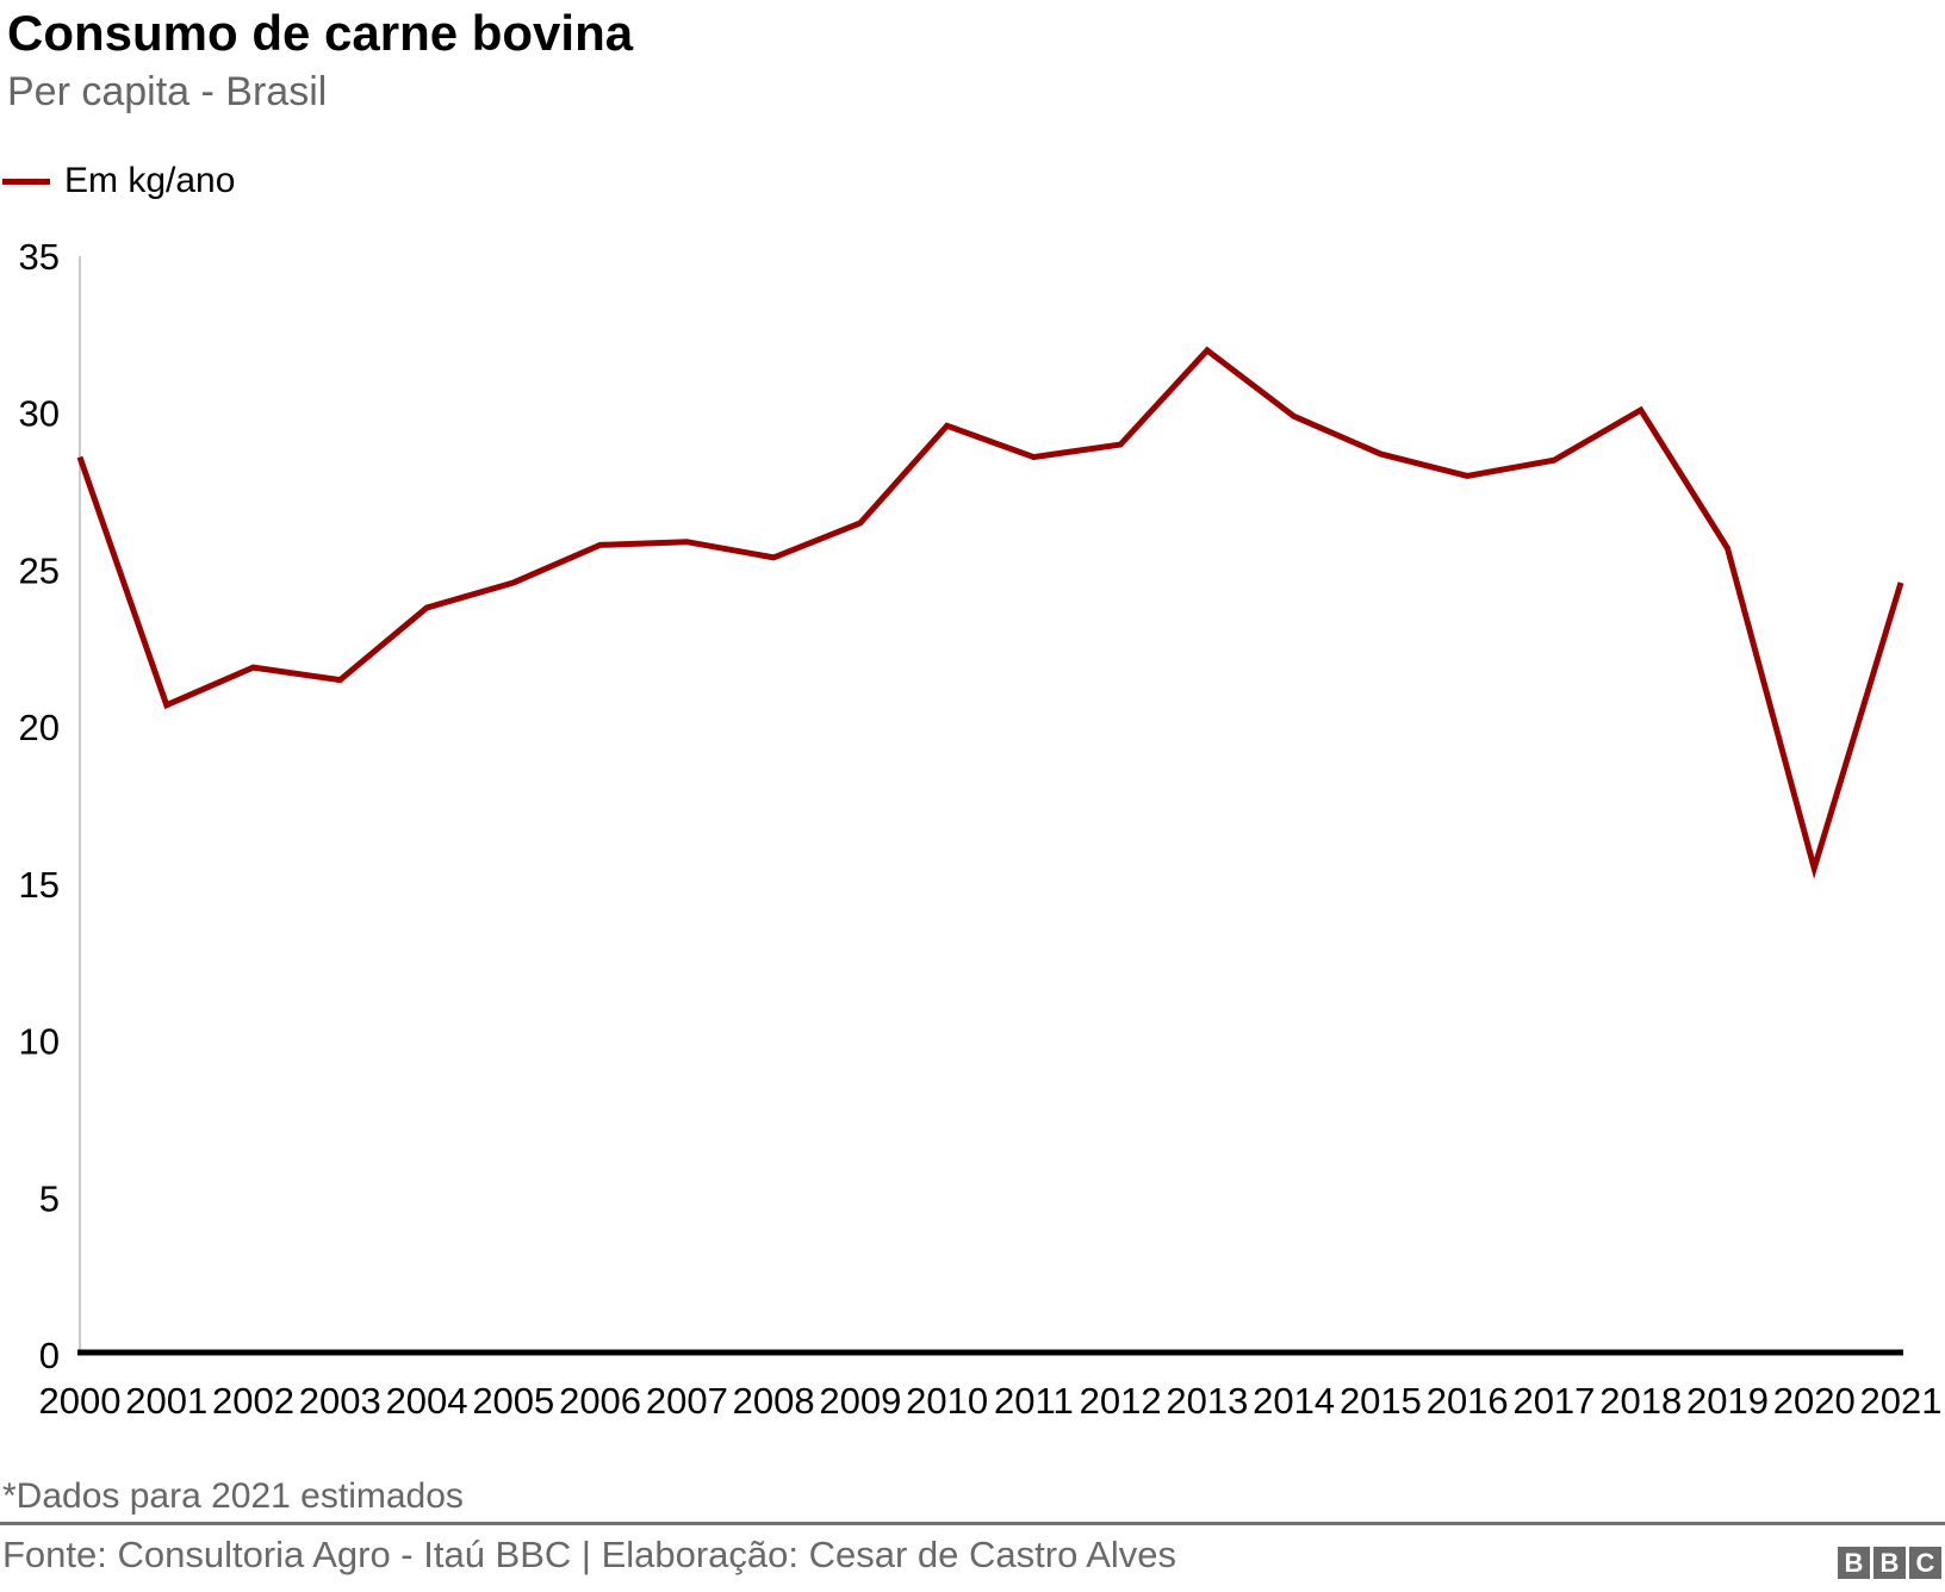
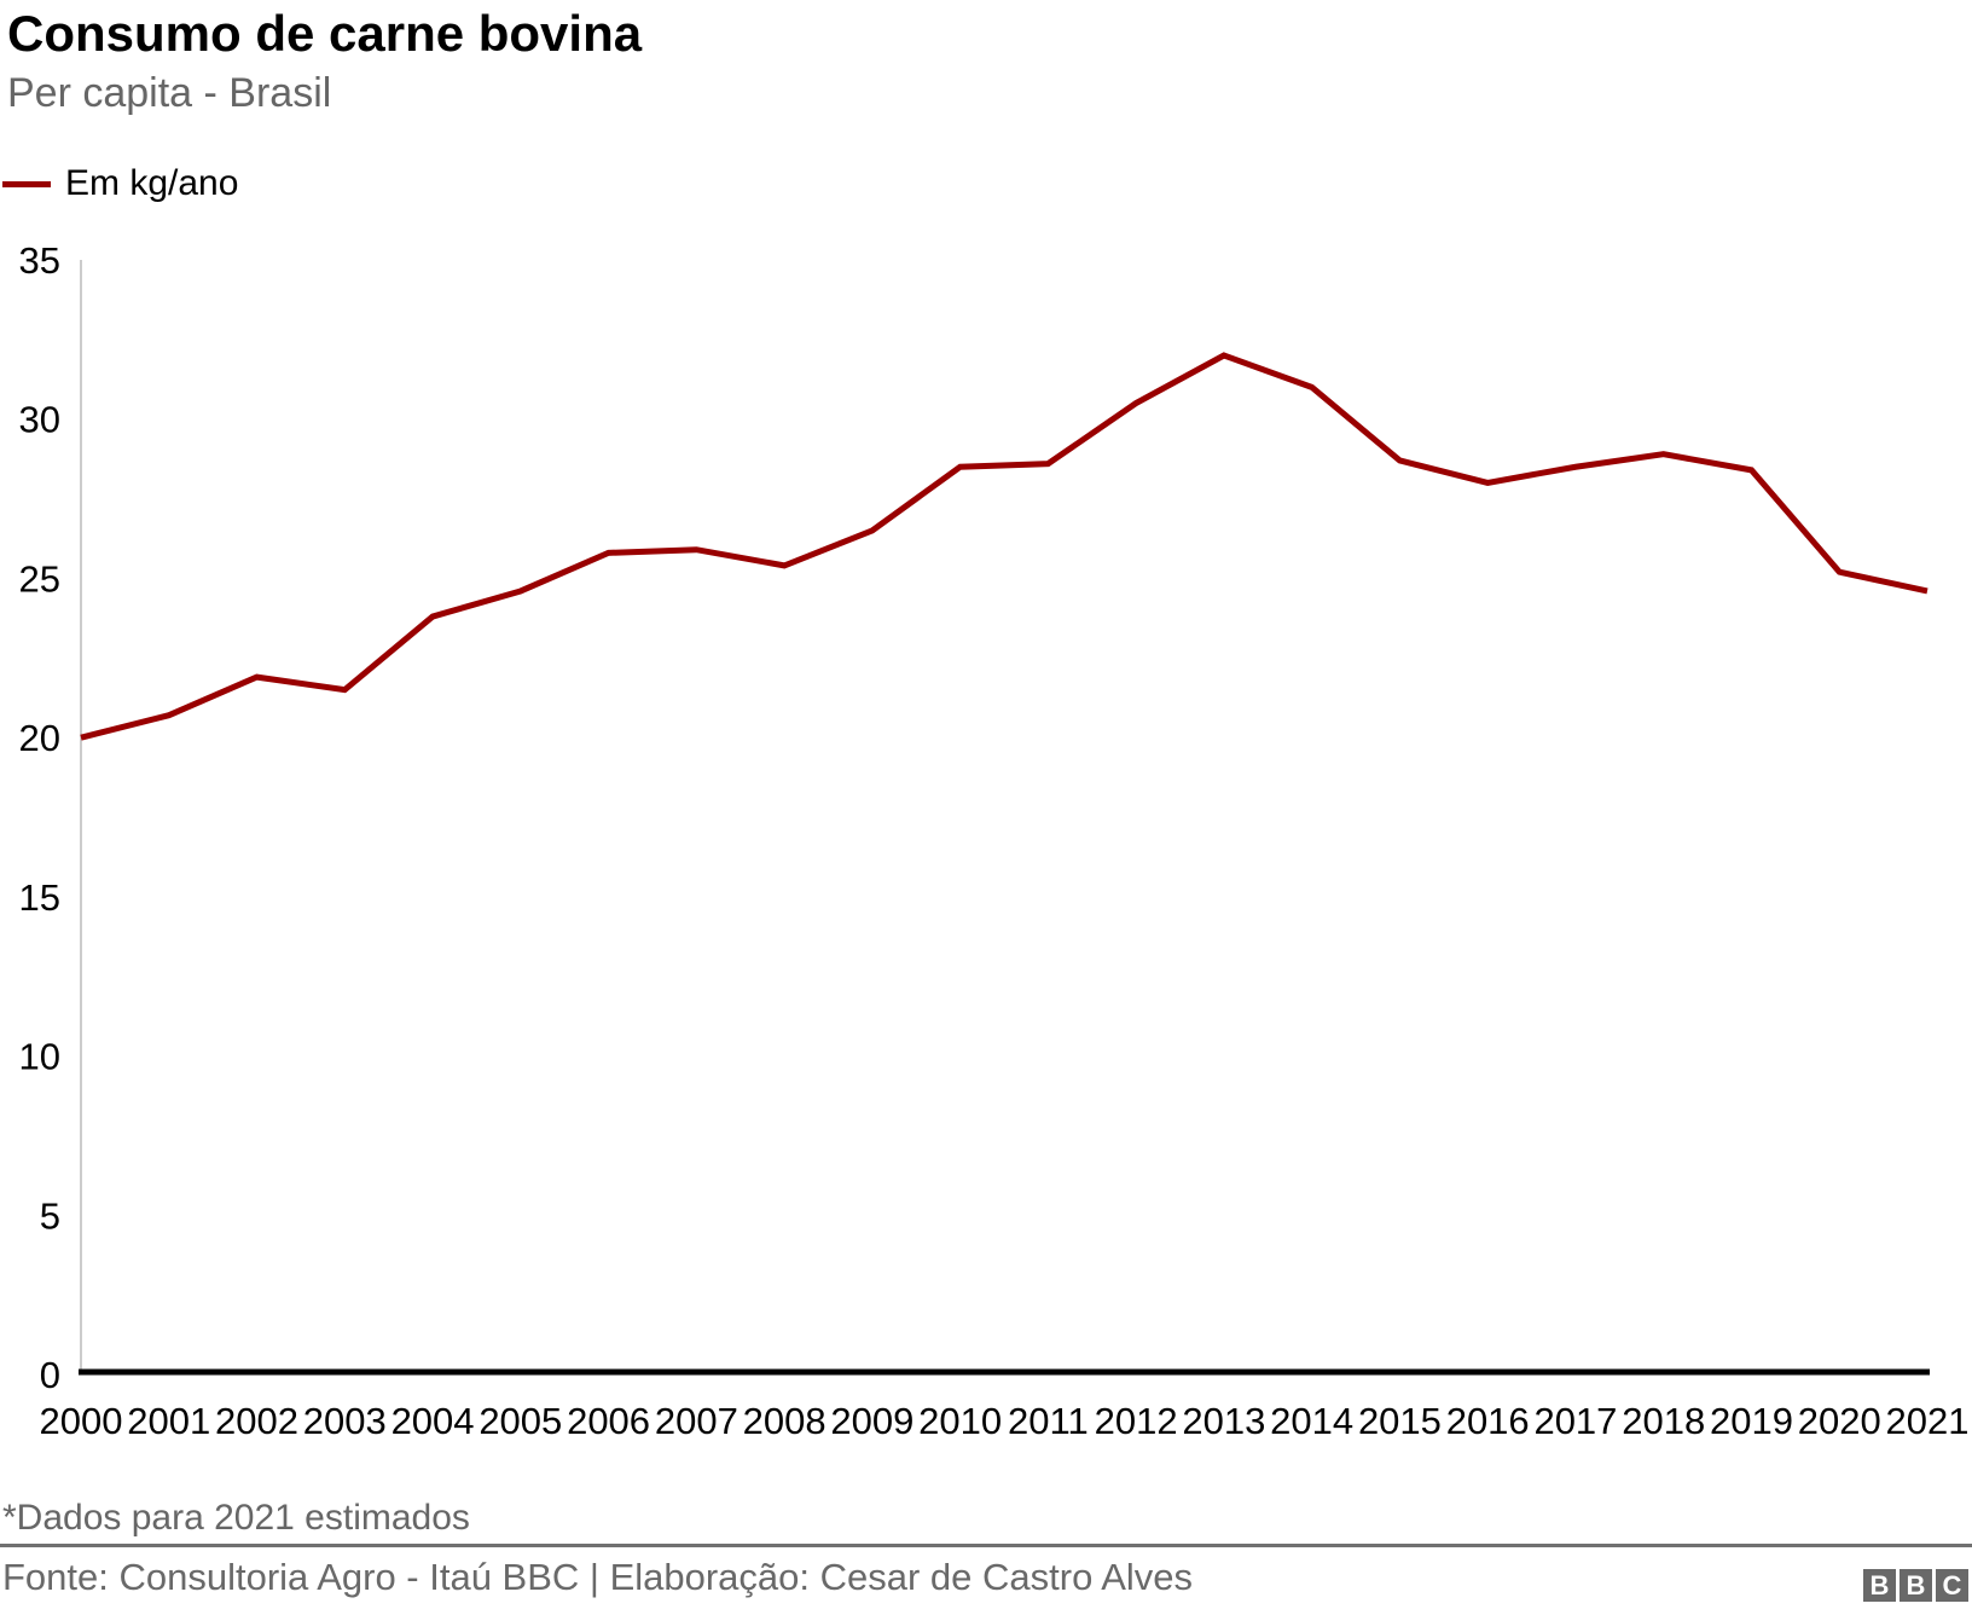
2000: 28.6 -> 20.0
2010: 29.6 -> 28.5
2012: 29.0 -> 30.5
2014: 29.9 -> 31.0
2018: 30.1 -> 28.9
2019: 25.7 -> 28.4
2020: 15.5 -> 25.2
